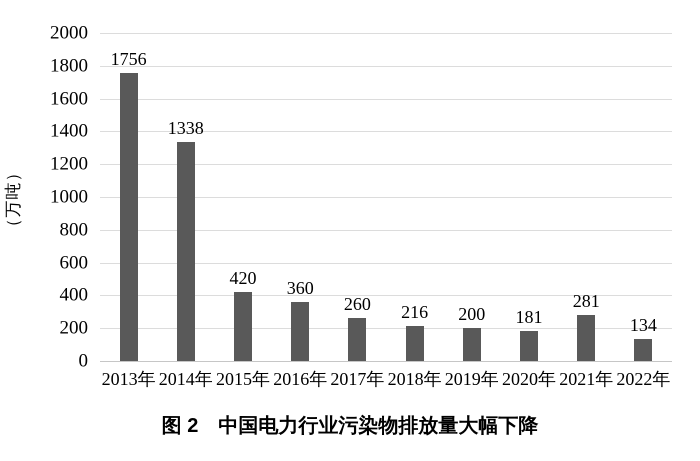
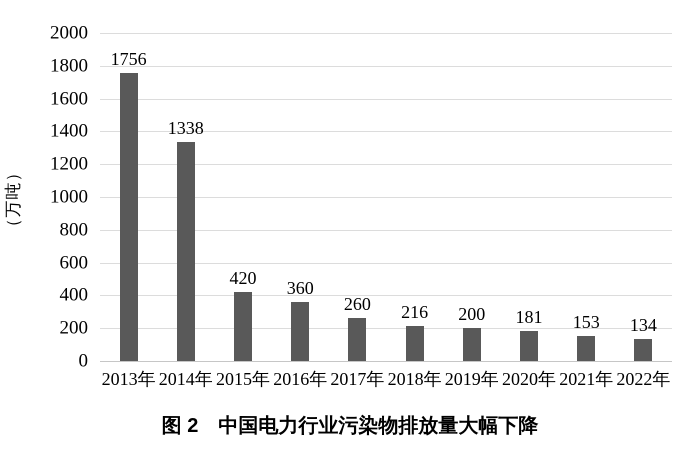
2021年: 281 -> 153
